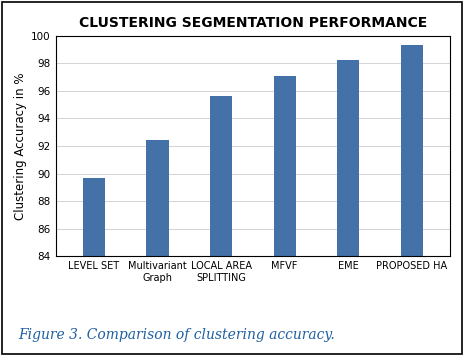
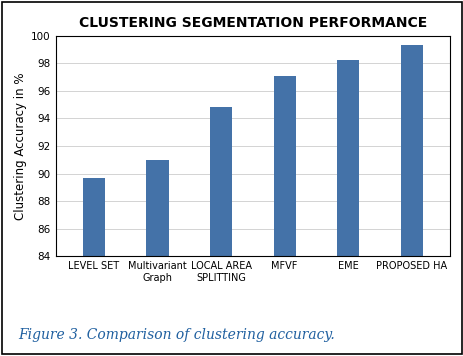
Multivariant Graph: 92.4 -> 91.0
LOCAL AREA SPLITTING: 95.6 -> 94.8
